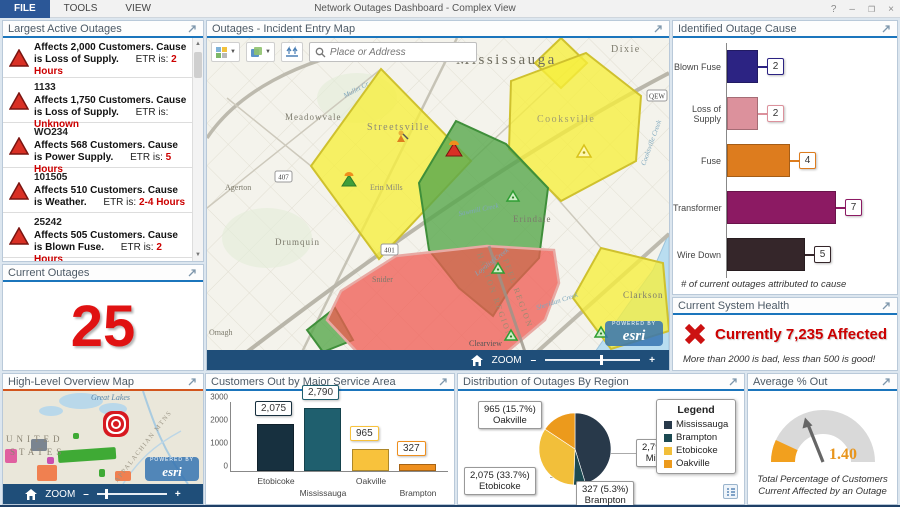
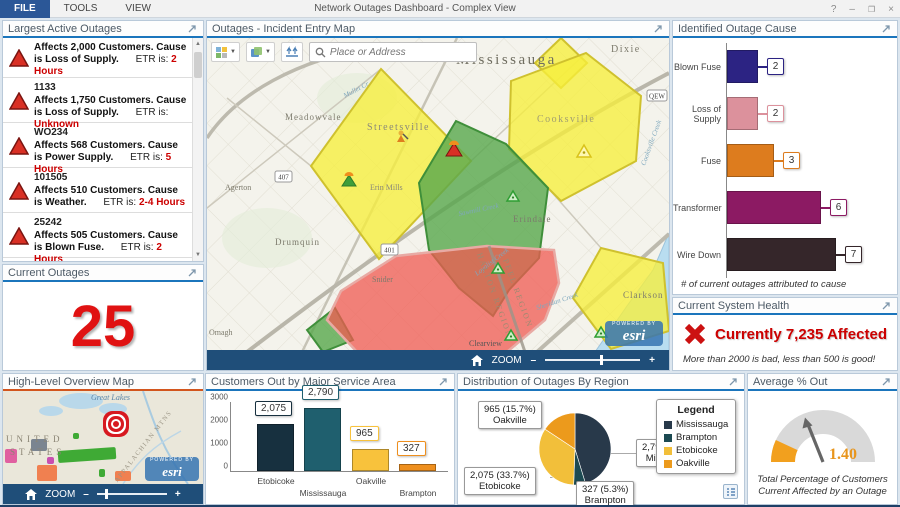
Identified Outage Cause/Fuse: 4 -> 3
Identified Outage Cause/Transformer: 7 -> 6
Identified Outage Cause/Wire Down: 5 -> 7
